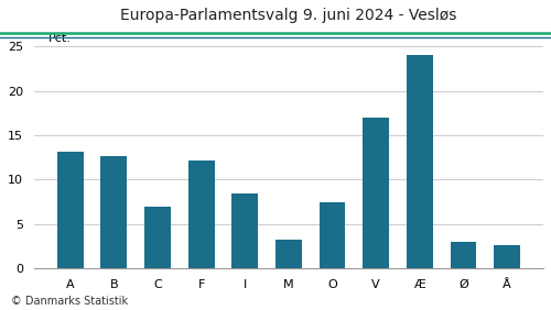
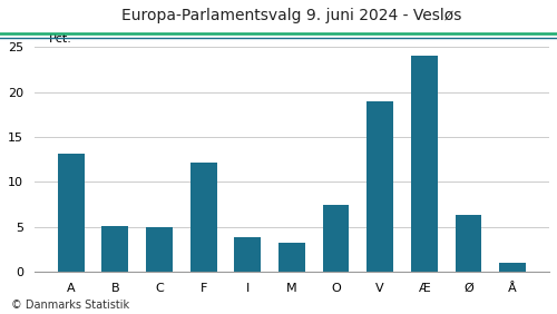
B: 12.6 -> 5.1
C: 7.0 -> 5.0
I: 8.4 -> 3.9
V: 17.0 -> 19.0
Ø: 3.0 -> 6.3
Å: 2.6 -> 1.0
